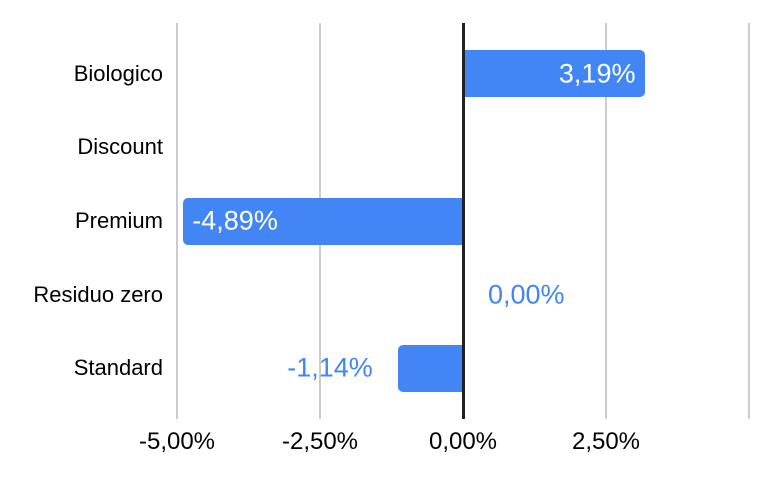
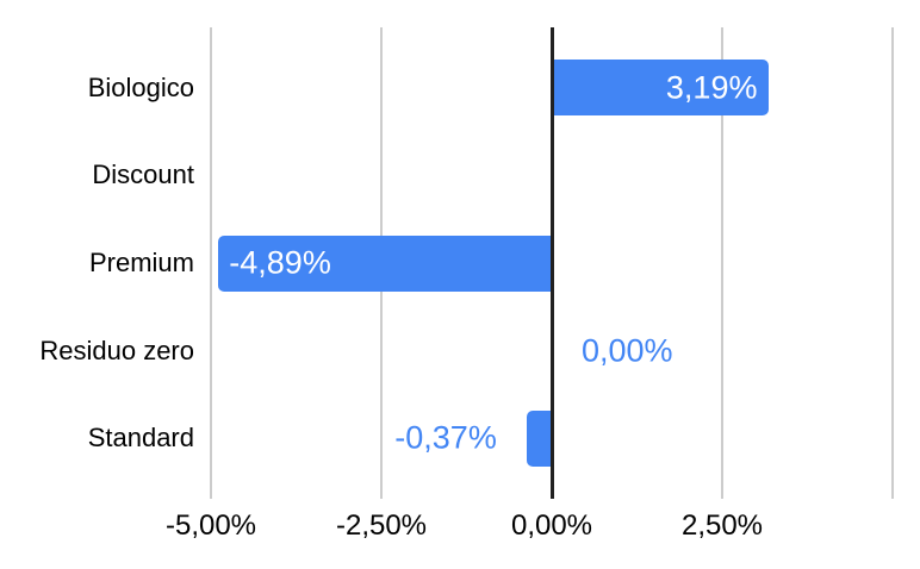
Standard: -1,14% -> -0,37%
